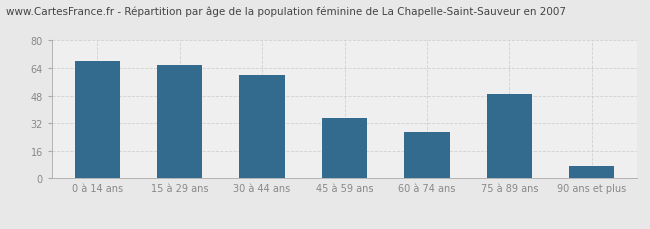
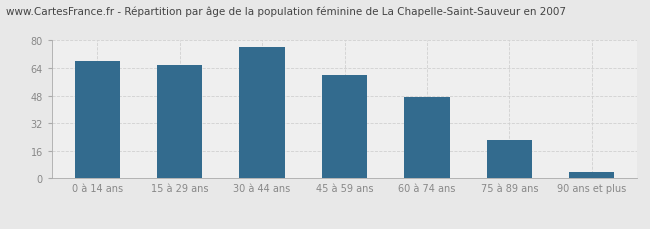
30 à 44 ans: 60 -> 76
45 à 59 ans: 35 -> 60
60 à 74 ans: 27 -> 47
75 à 89 ans: 49 -> 22
90 ans et plus: 7 -> 4
